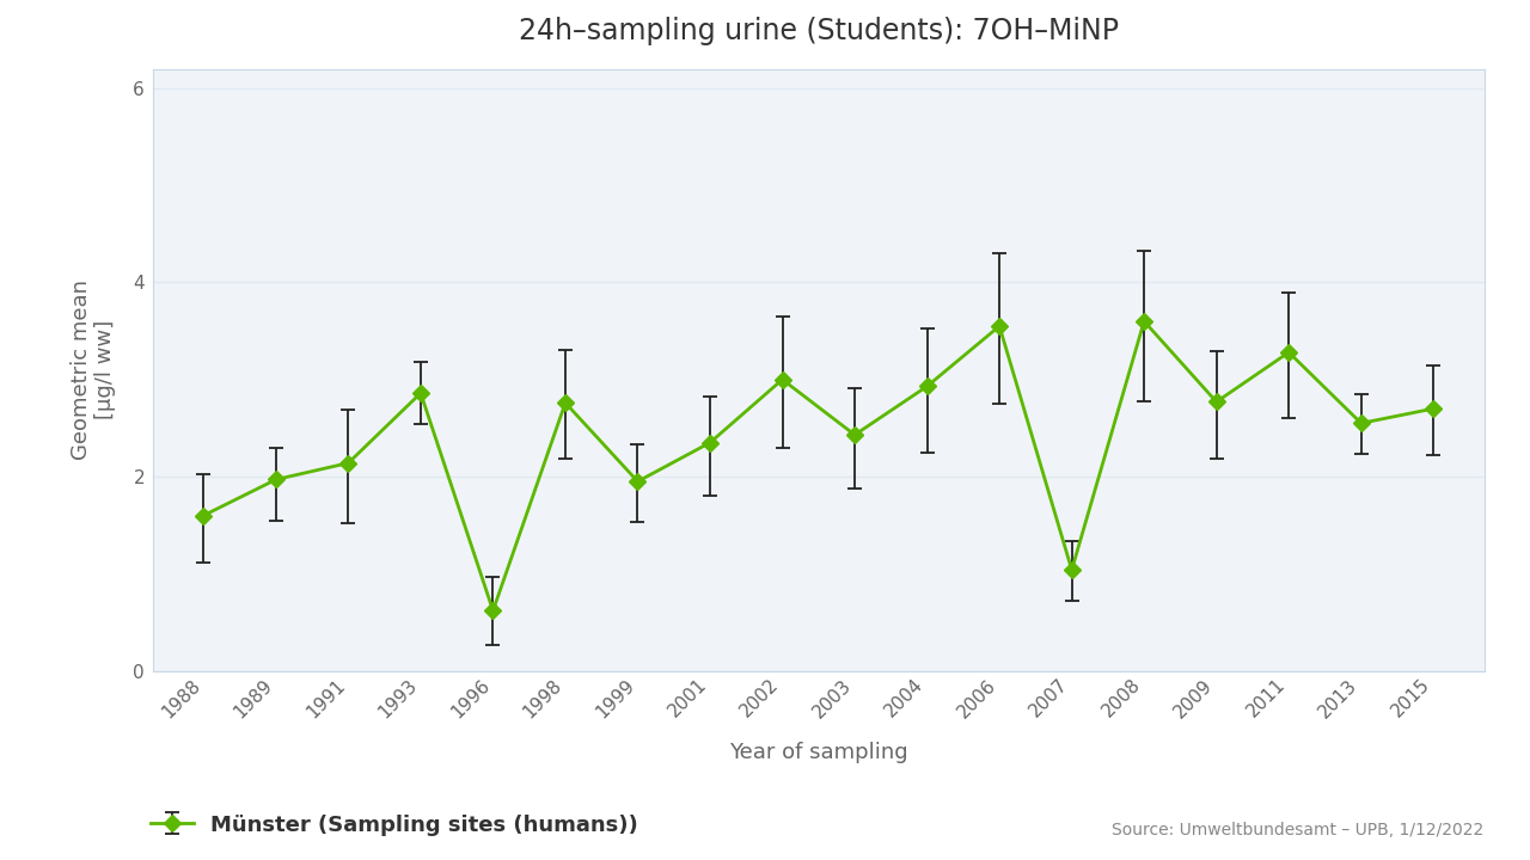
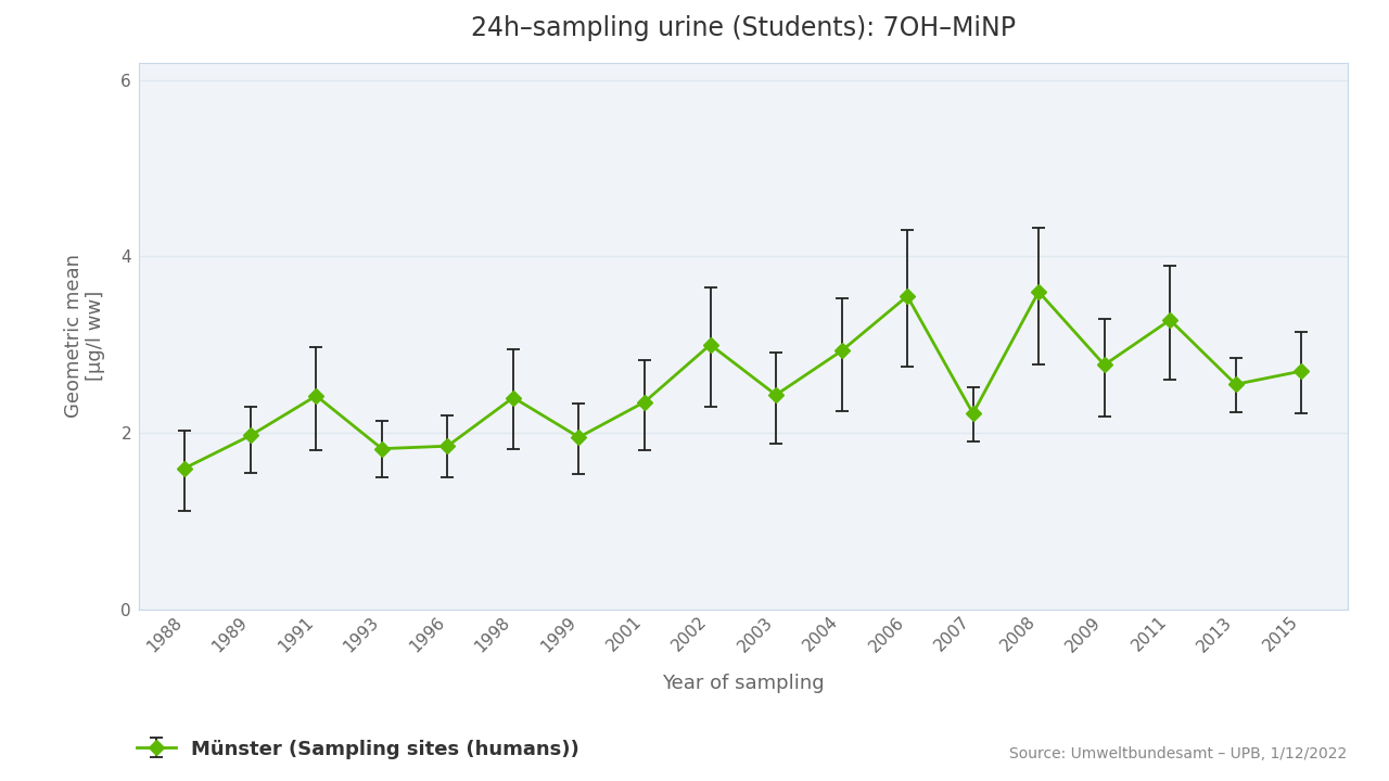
1991: 2.14 -> 2.42
1993: 2.86 -> 1.82
1996: 0.62 -> 1.85
1998: 2.76 -> 2.40
2007: 1.04 -> 2.22
